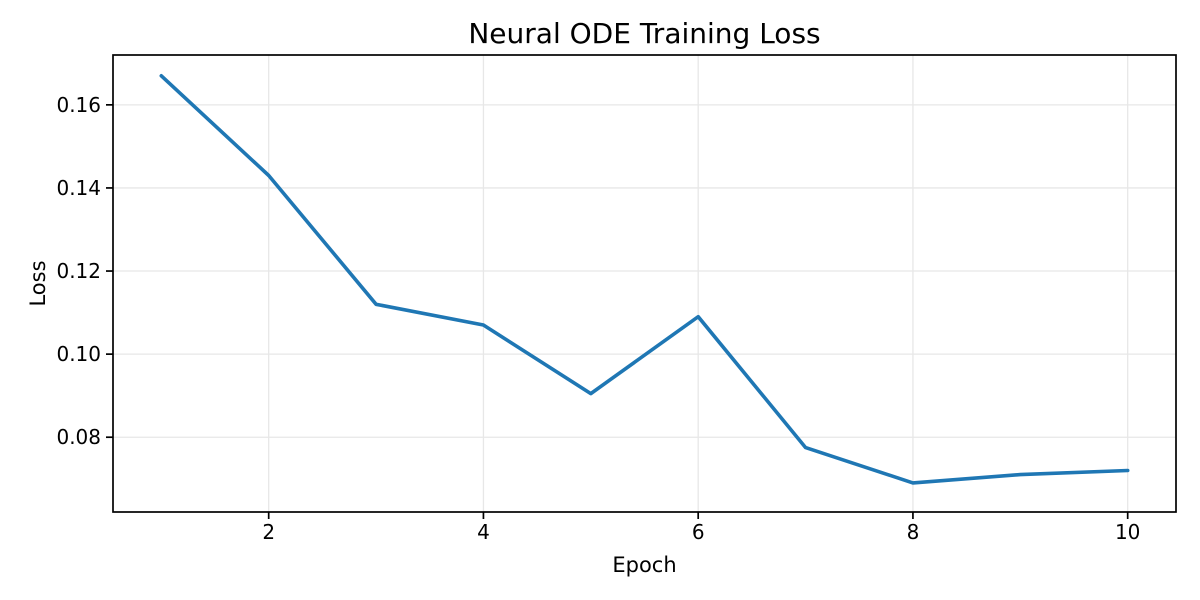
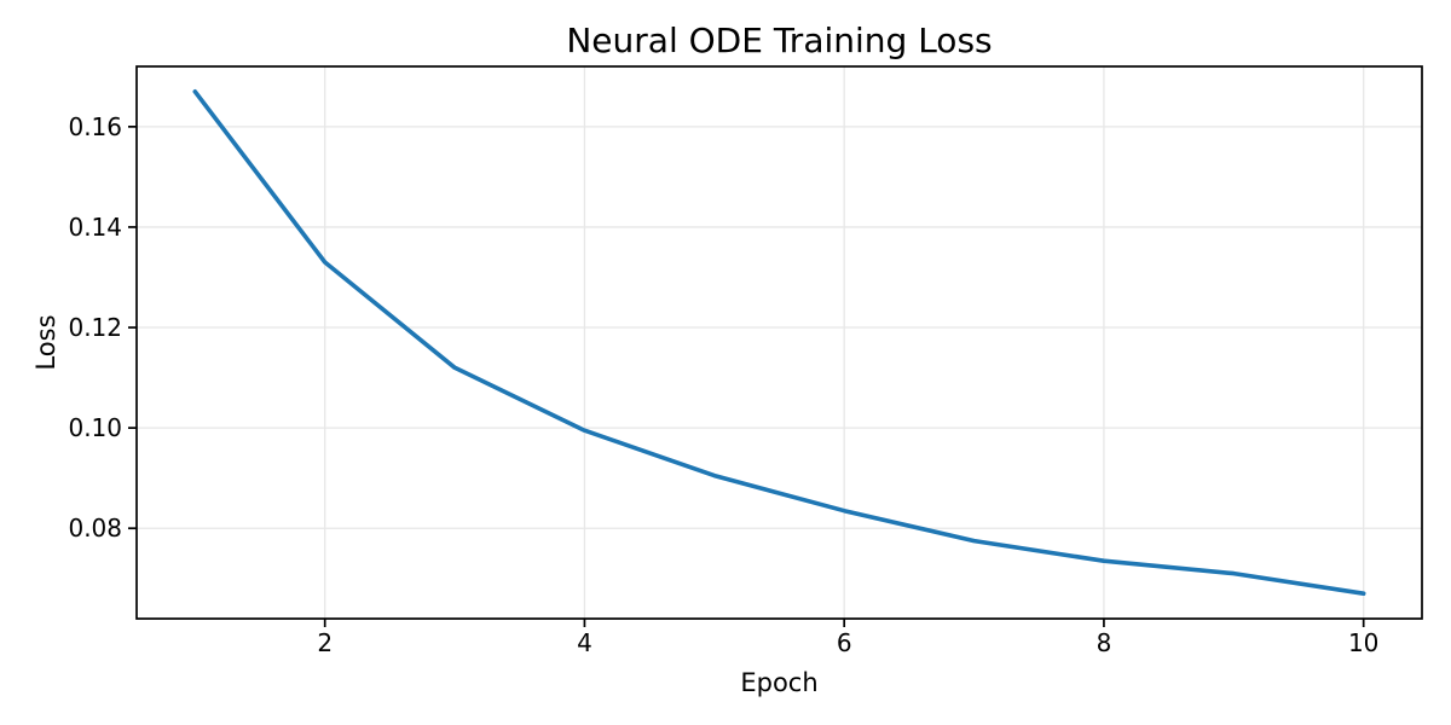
2: 0.143 -> 0.133
4: 0.107 -> 0.100
6: 0.109 -> 0.084
8: 0.069 -> 0.073
10: 0.072 -> 0.067
